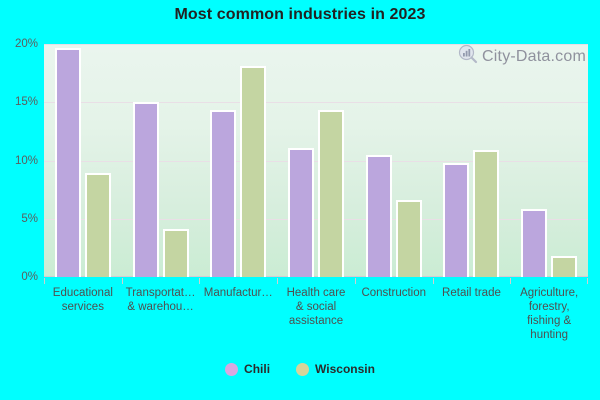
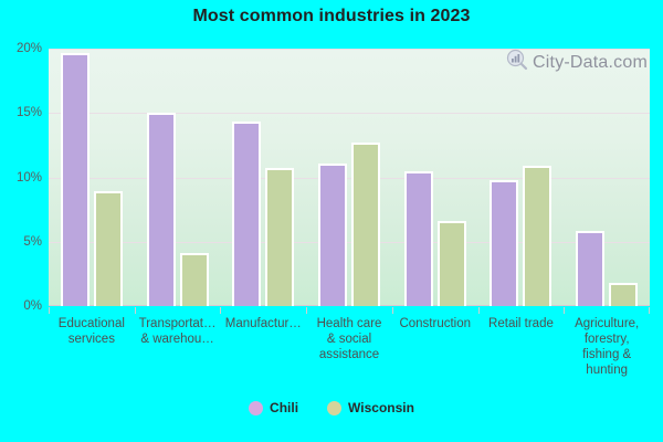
Wisconsin/Manufactur…: 18.1% -> 10.7%
Wisconsin/Health care & social assistance: 14.3% -> 12.7%
